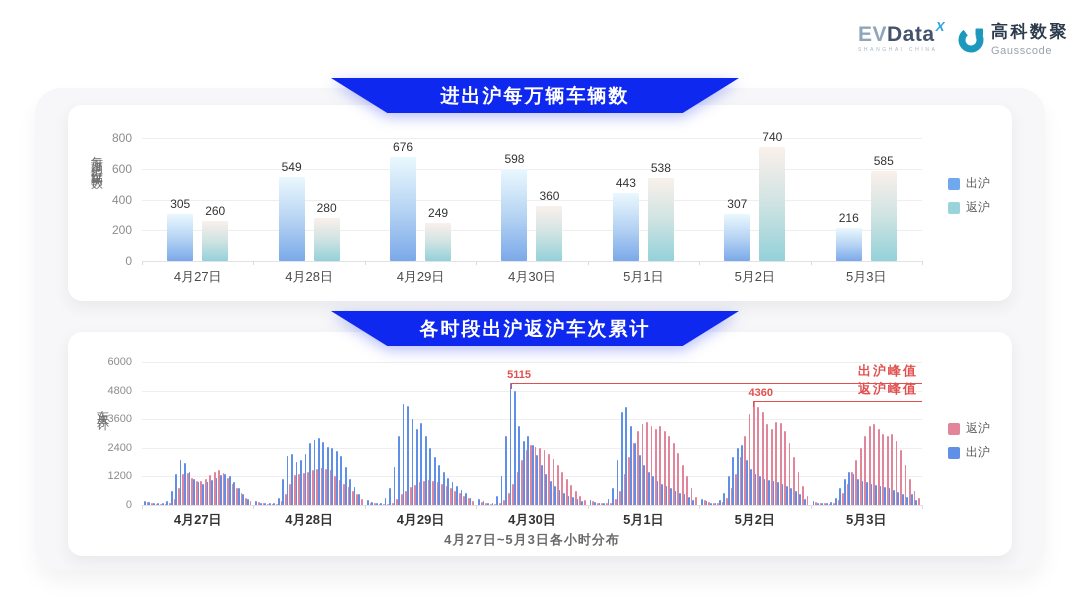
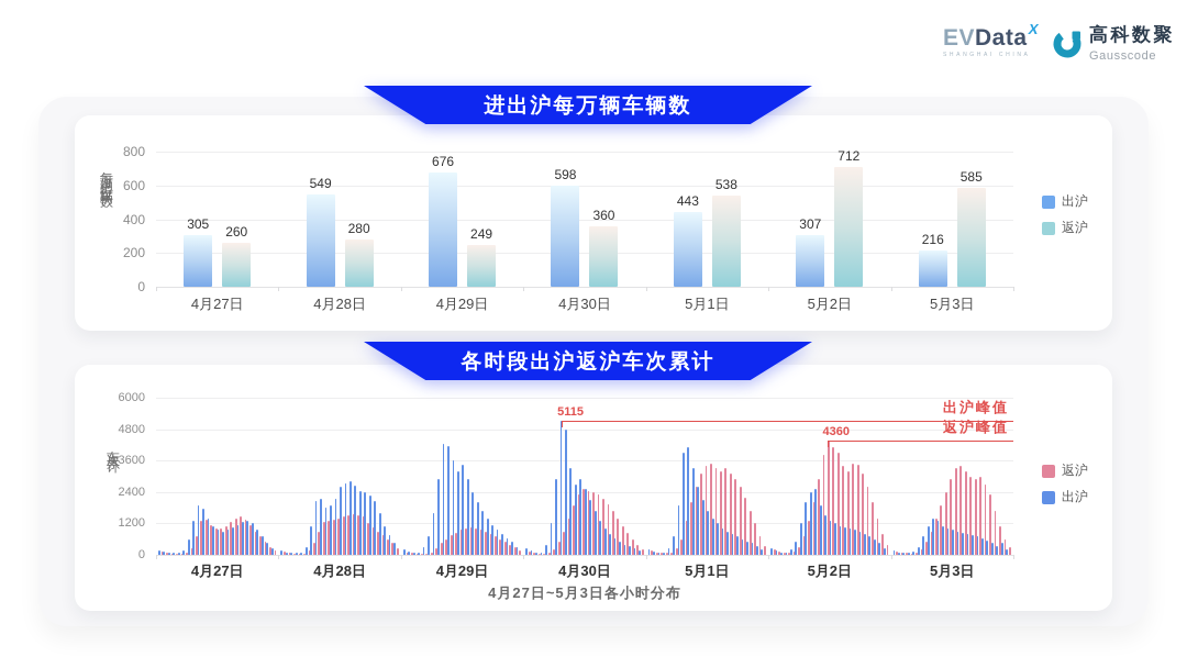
进出沪每万辆车辆数/返沪/5月2日: 740 -> 712
